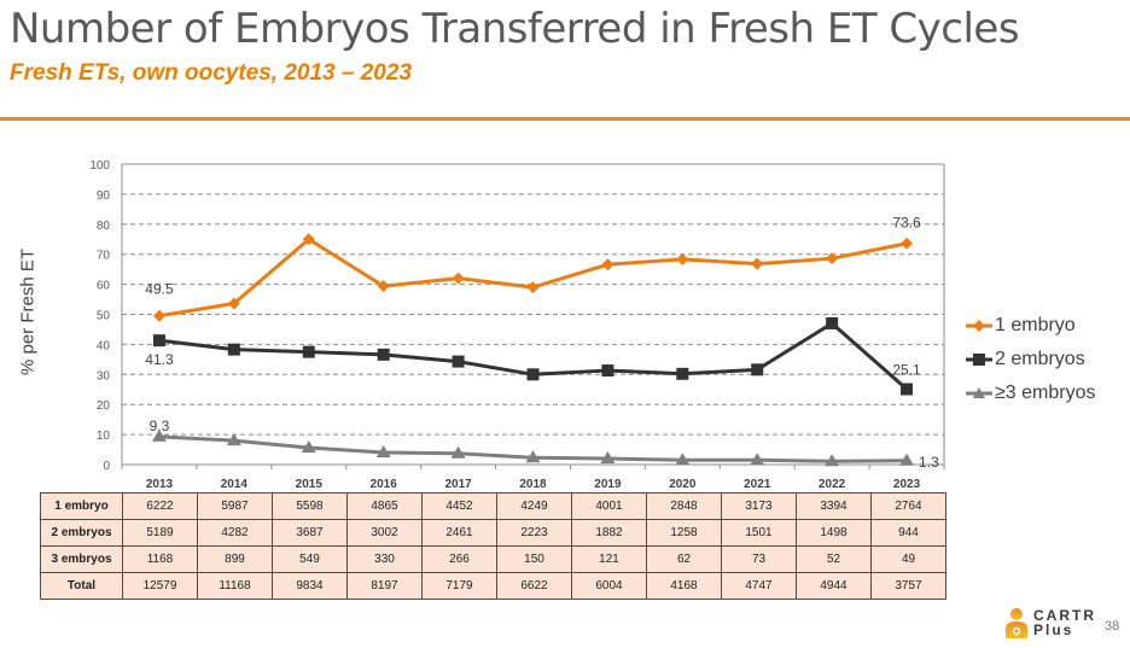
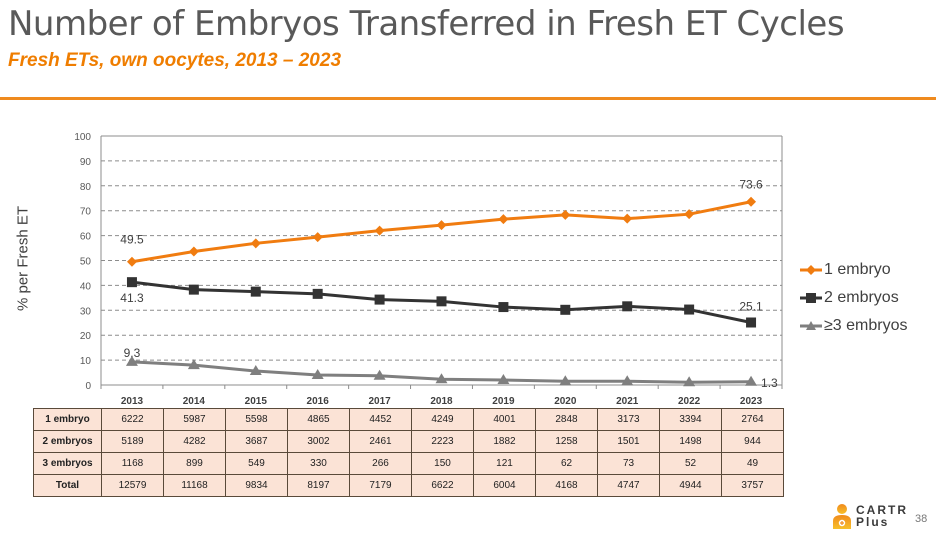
1 embryo/2015: 75 -> 57
1 embryo/2018: 59 -> 64
2 embryos/2018: 30 -> 34
2 embryos/2022: 47 -> 30
